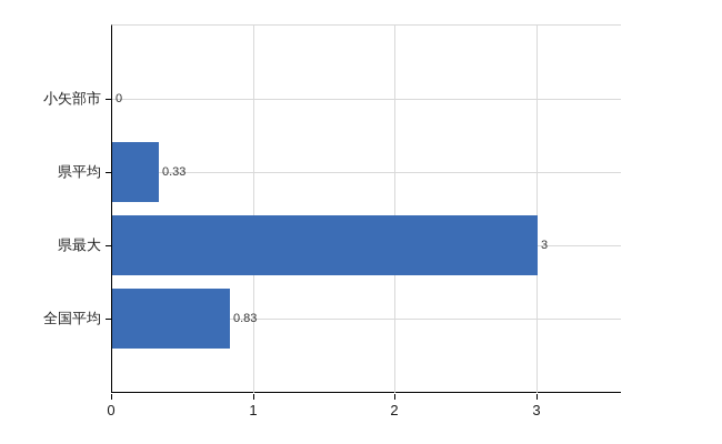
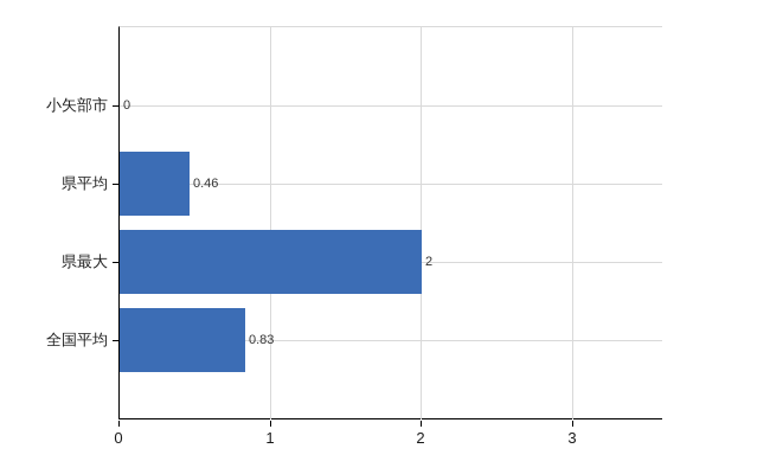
県平均: 0.33 -> 0.46
県最大: 3 -> 2
